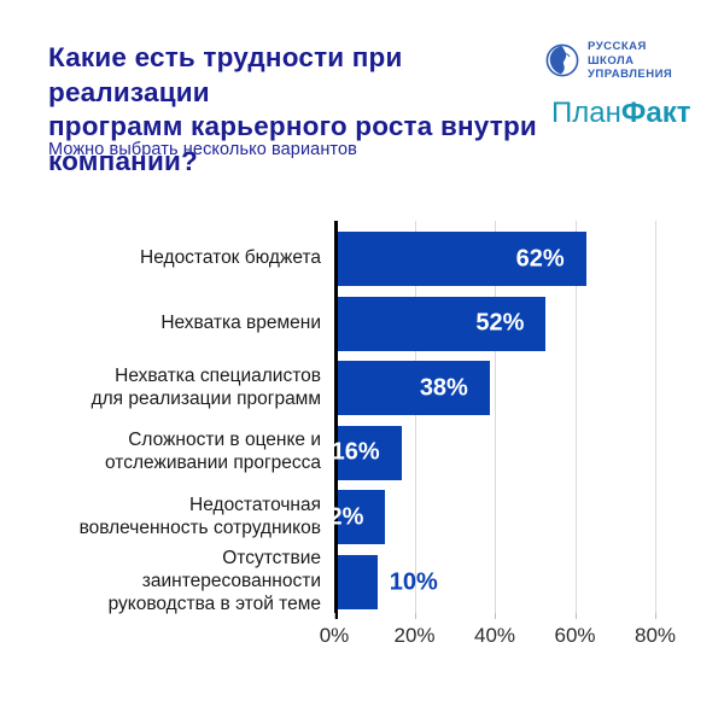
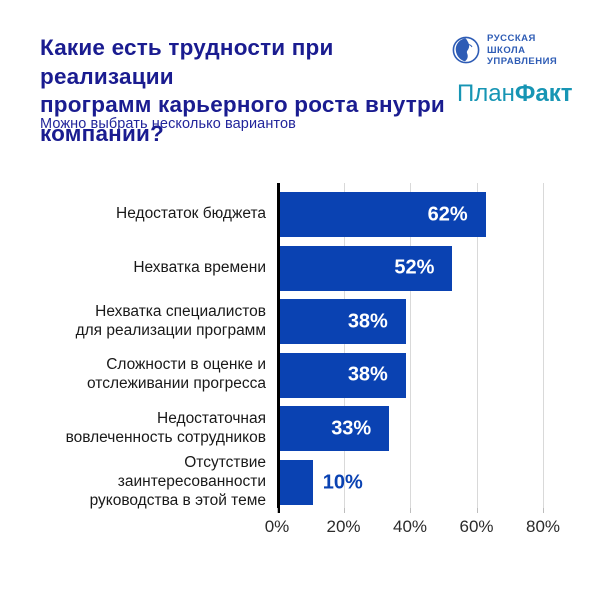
Сложности в оценке и отслеживании прогресса: 16% -> 38%
Недостаточная вовлеченность сотрудников: 12% -> 33%
